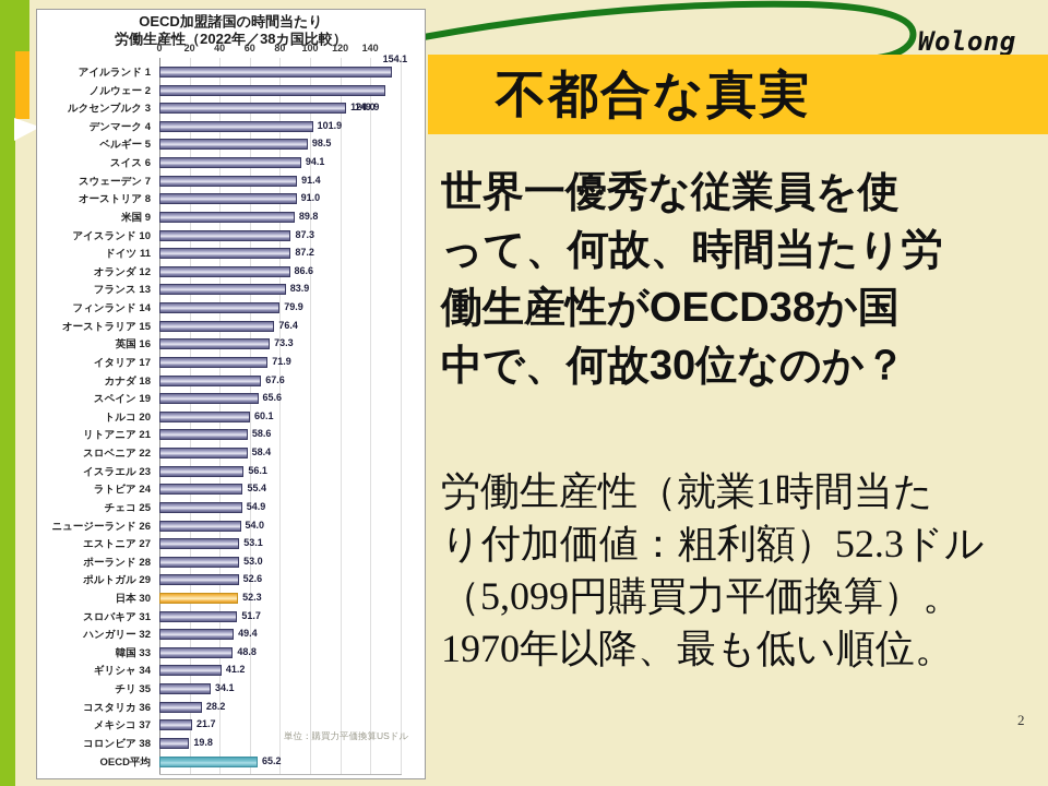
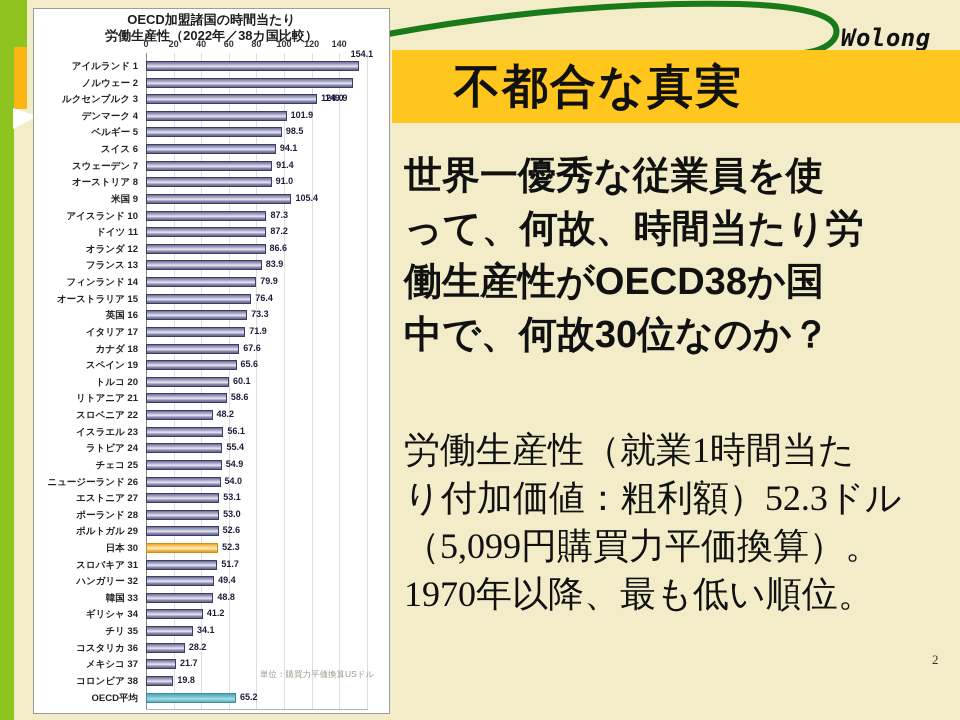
米国 9: 89.8 -> 105.4
スロベニア 22: 58.4 -> 48.2
